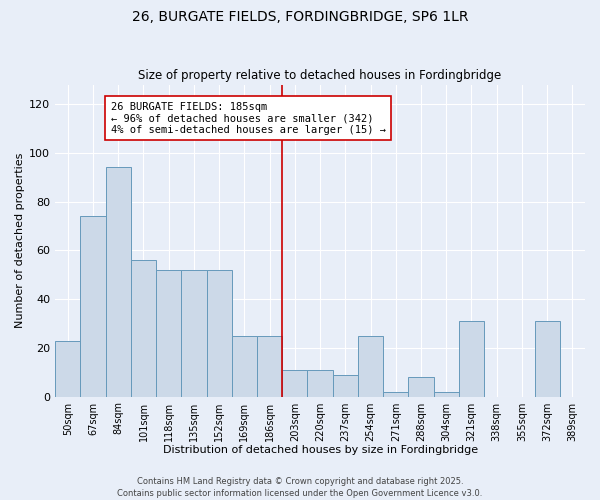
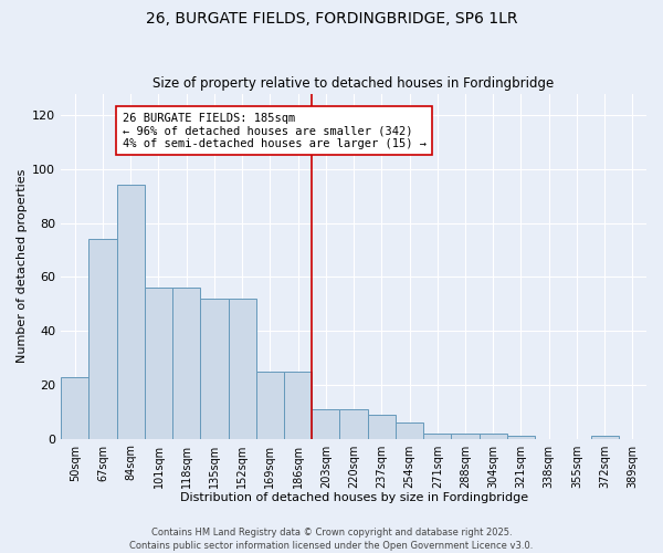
118sqm: 52 -> 56
254sqm: 25 -> 6
288sqm: 8 -> 2
321sqm: 31 -> 1
372sqm: 31 -> 1
